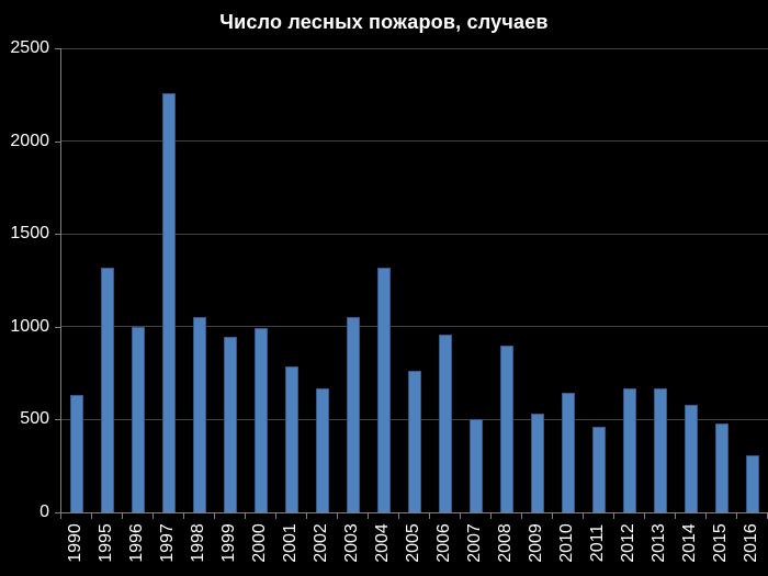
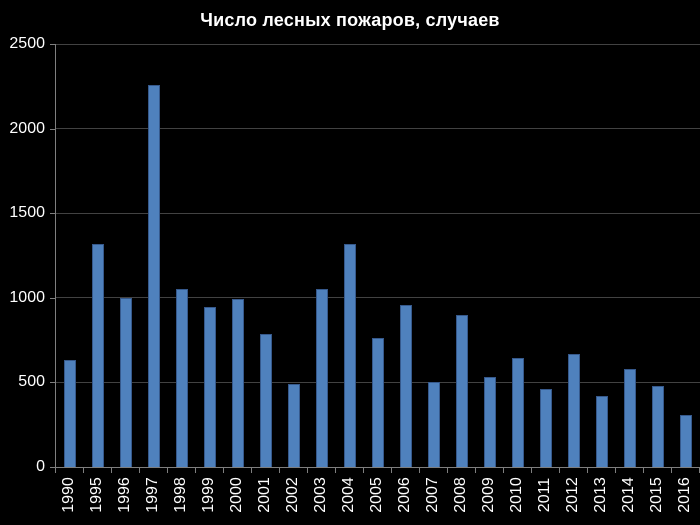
2002: 670 -> 490
2013: 670 -> 420
